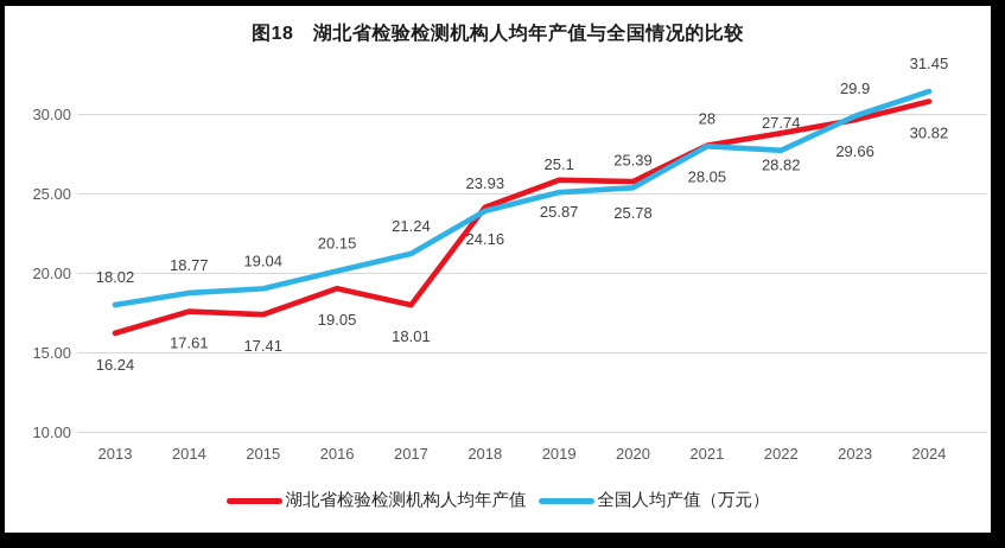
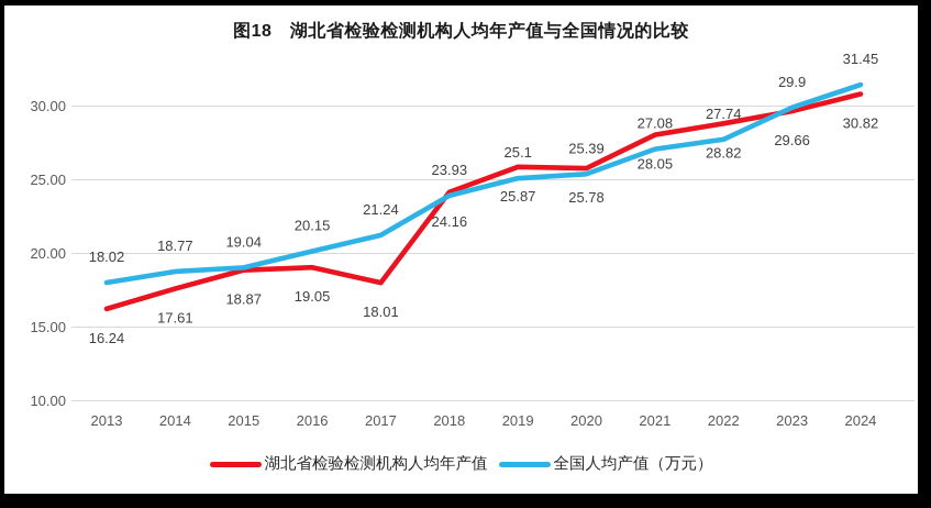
湖北省检验检测机构人均年产值/2015: 17.41 -> 18.87
全国人均产值（万元）/2021: 28 -> 27.08
